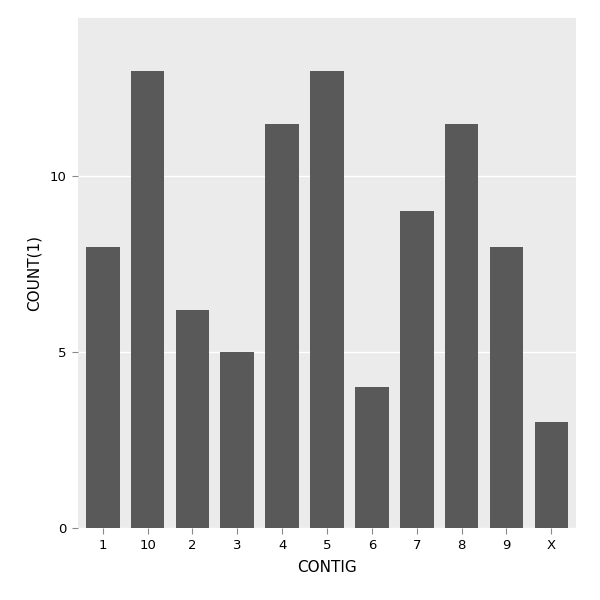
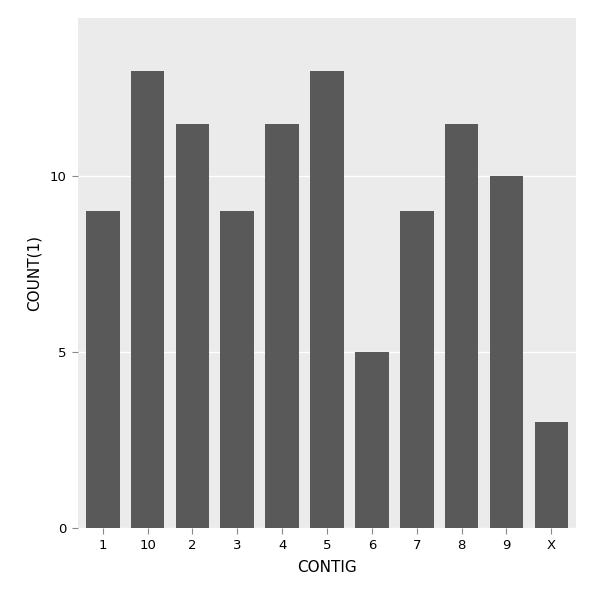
1: 8.0 -> 9.0
2: 6.2 -> 11.5
3: 5.0 -> 9.0
6: 4.0 -> 5.0
9: 8.0 -> 10.0
